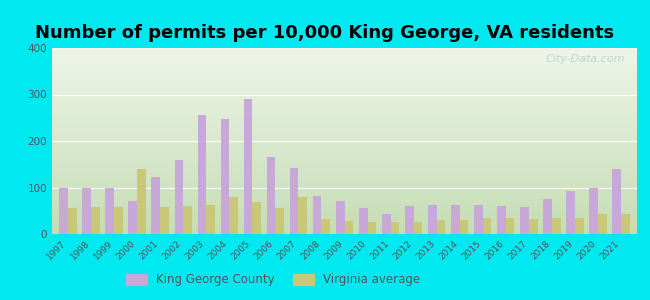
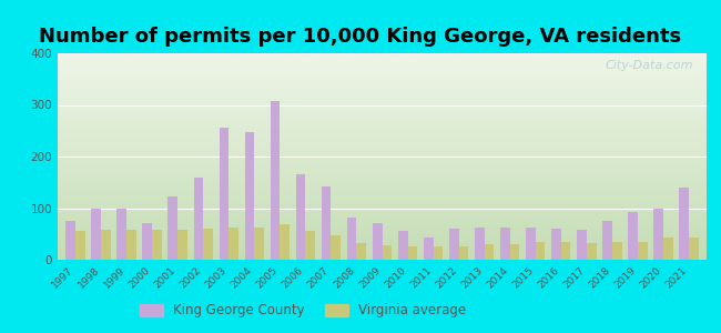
King George County/1997: 100 -> 75
Virginia average/2000: 140 -> 57
Virginia average/2004: 80 -> 63
King George County/2005: 290 -> 308
Virginia average/2007: 80 -> 47
